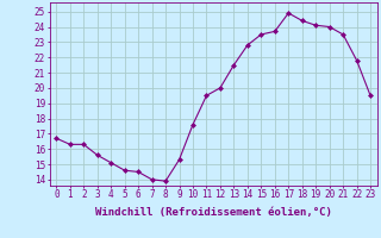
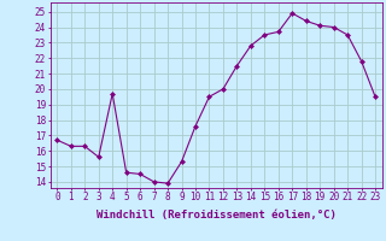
4: 15.1 -> 19.7
